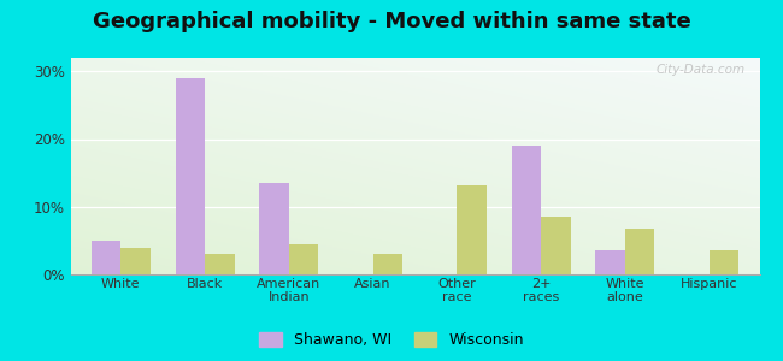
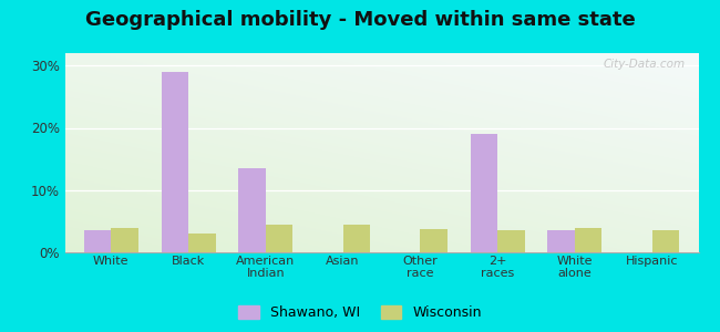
Shawano, WI/White: 5.0% -> 3.5%
Wisconsin/Asian: 3.0% -> 4.5%
Wisconsin/Other race: 13.2% -> 3.8%
Wisconsin/2+ races: 8.6% -> 3.5%
Wisconsin/White alone: 6.8% -> 4.0%
